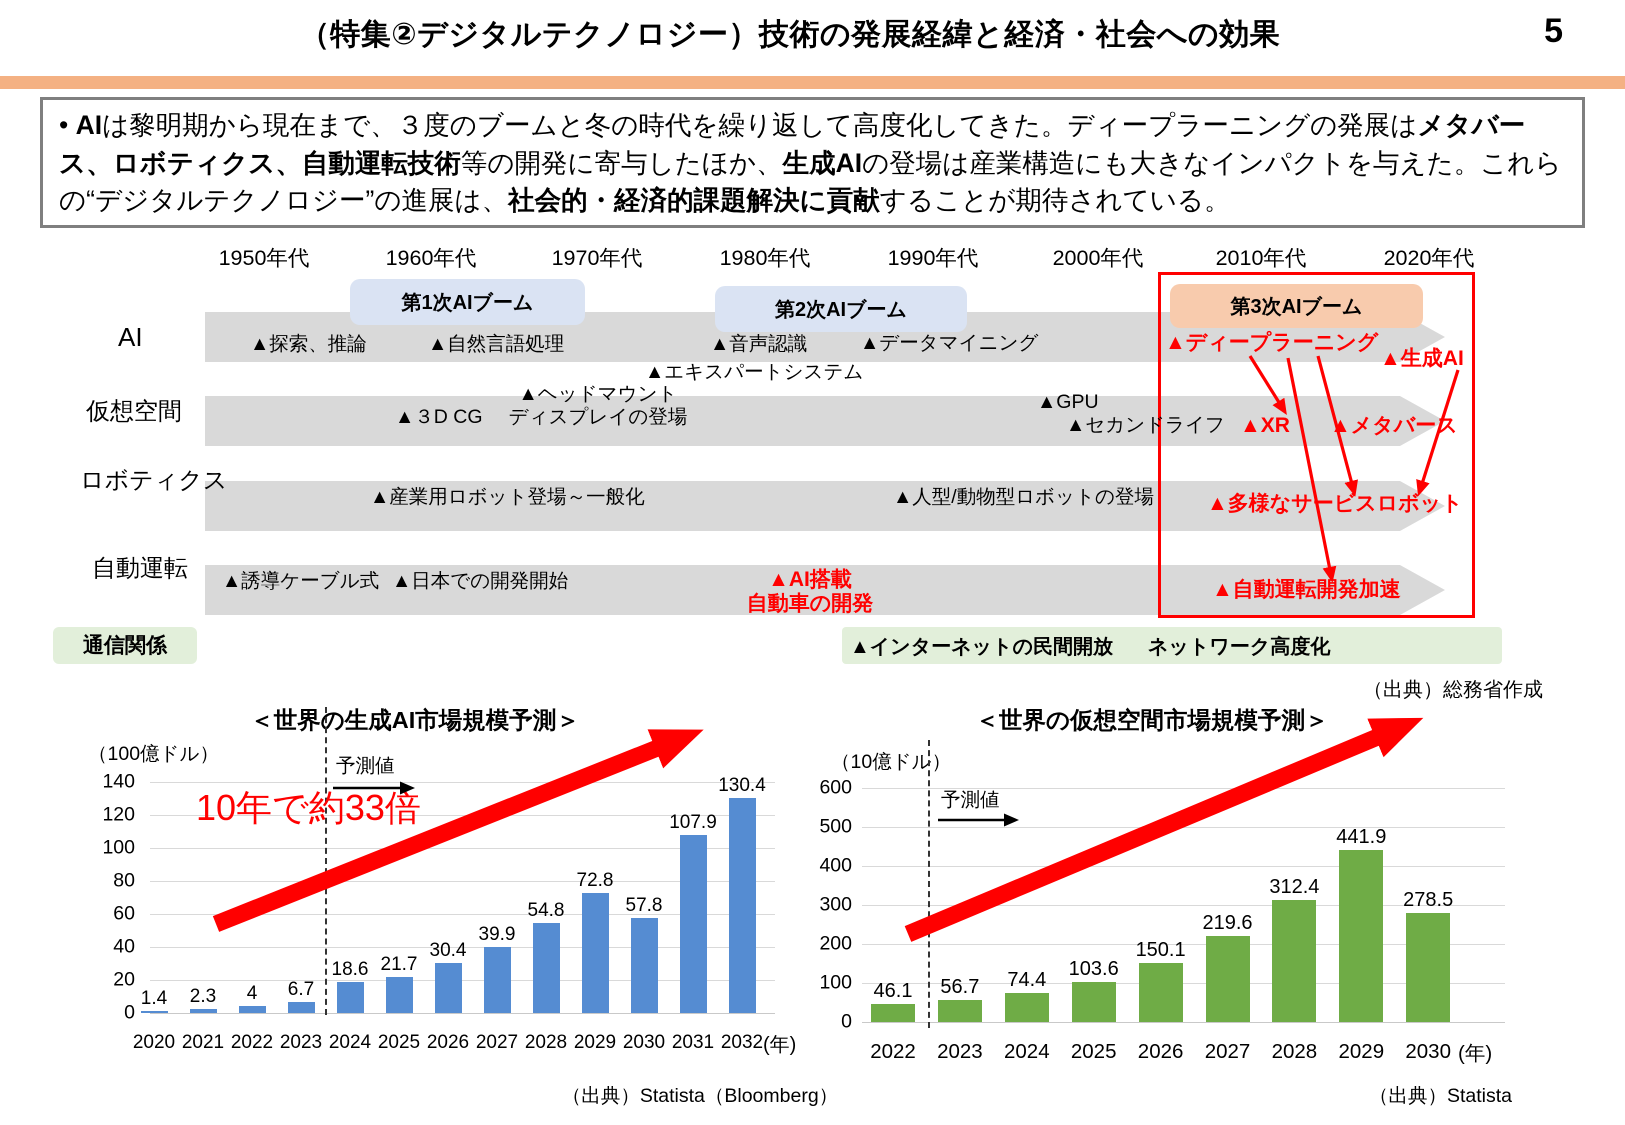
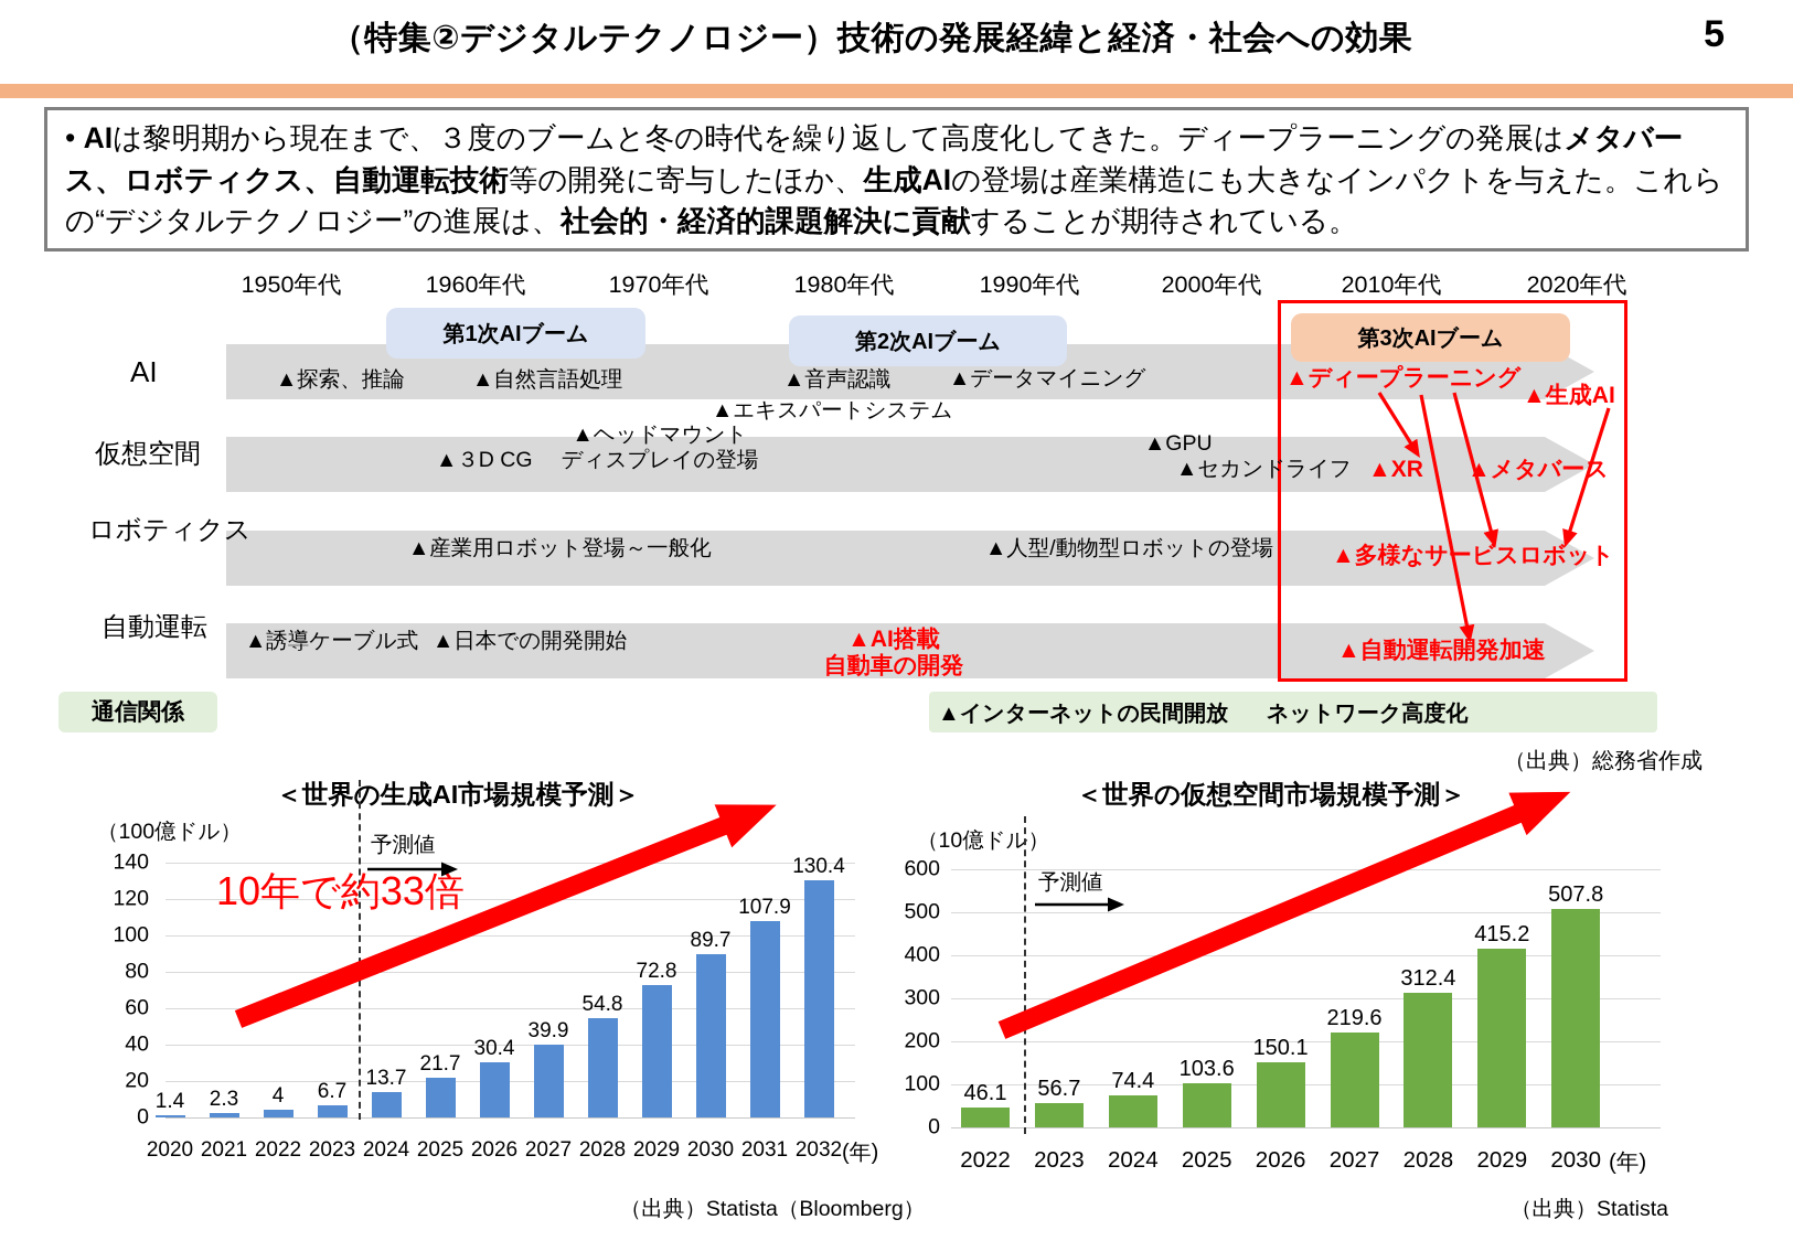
＜世界の生成AI市場規模予測＞/2024: 18.6 -> 13.7
＜世界の生成AI市場規模予測＞/2030: 57.8 -> 89.7
＜世界の仮想空間市場規模予測＞/2029: 441.9 -> 415.2
＜世界の仮想空間市場規模予測＞/2030: 278.5 -> 507.8
